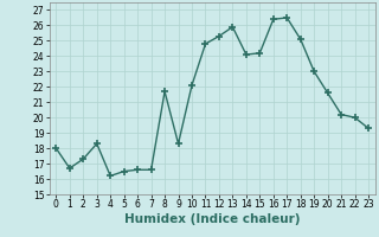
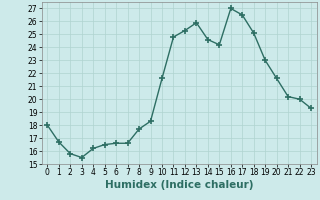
2: 17.3 -> 15.8
3: 18.3 -> 15.5
8: 21.7 -> 17.7
10: 22.1 -> 21.6
14: 24.1 -> 24.6
16: 26.4 -> 27.0
